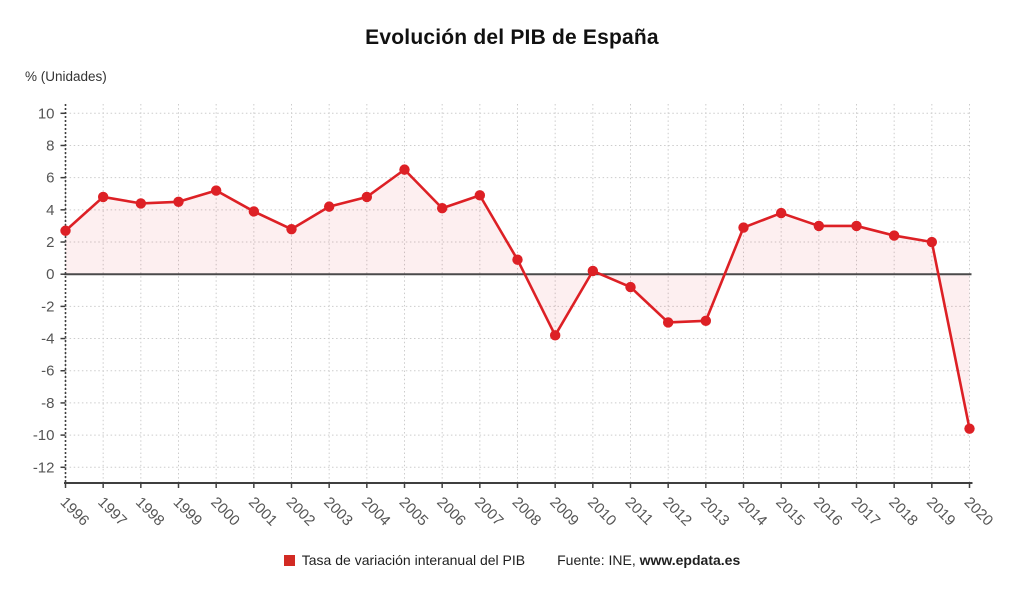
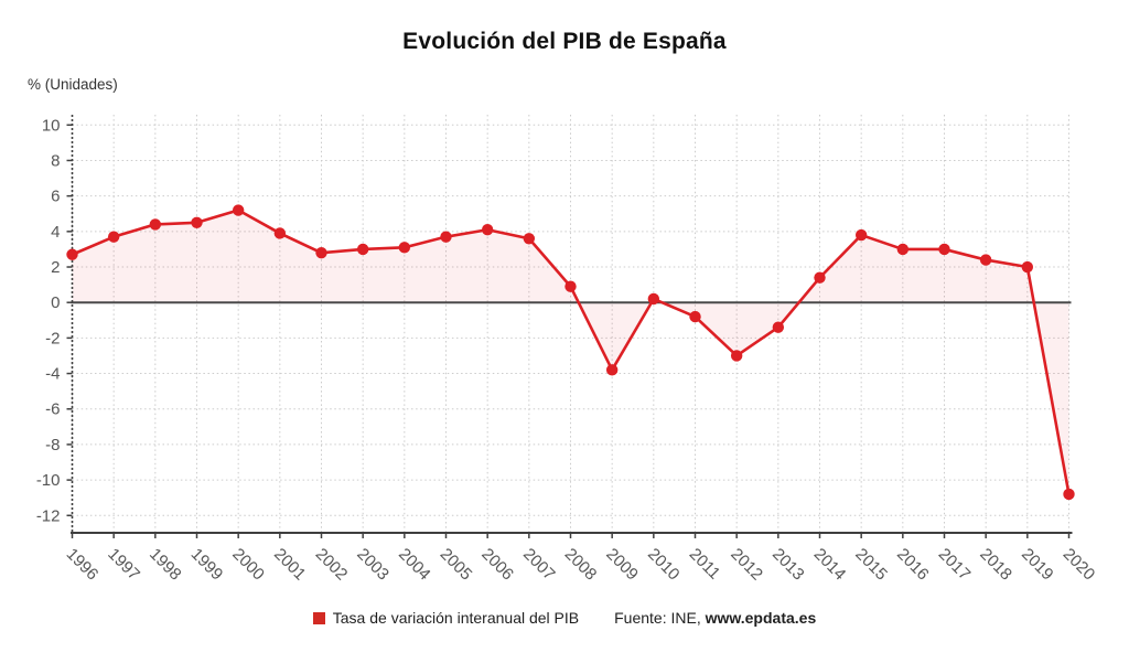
1997: 4.8 -> 3.7
2003: 4.2 -> 3.0
2004: 4.8 -> 3.1
2005: 6.5 -> 3.7
2007: 4.9 -> 3.6
2013: -2.9 -> -1.4
2014: 2.9 -> 1.4
2020: -9.6 -> -10.8
